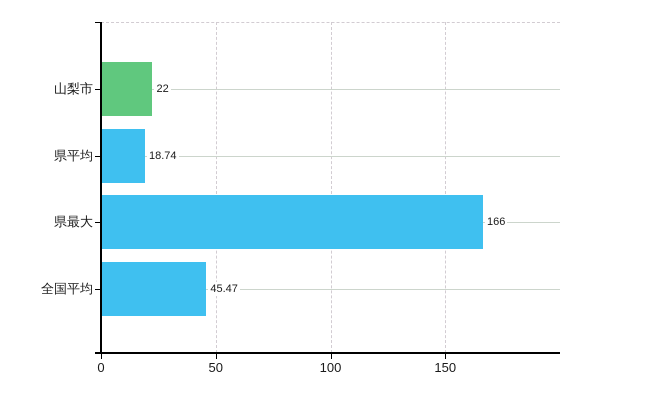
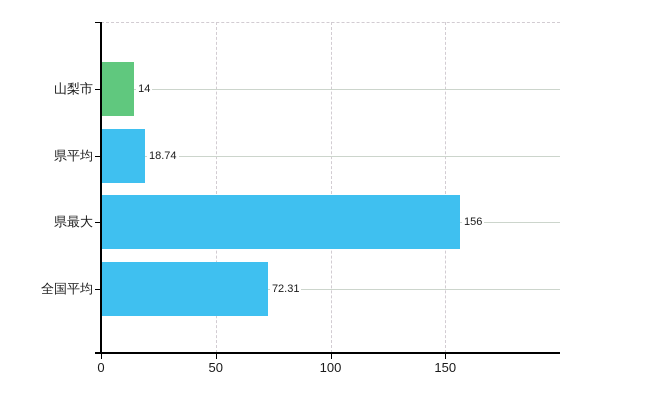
山梨市: 22 -> 14
県最大: 166 -> 156
全国平均: 45.47 -> 72.31
